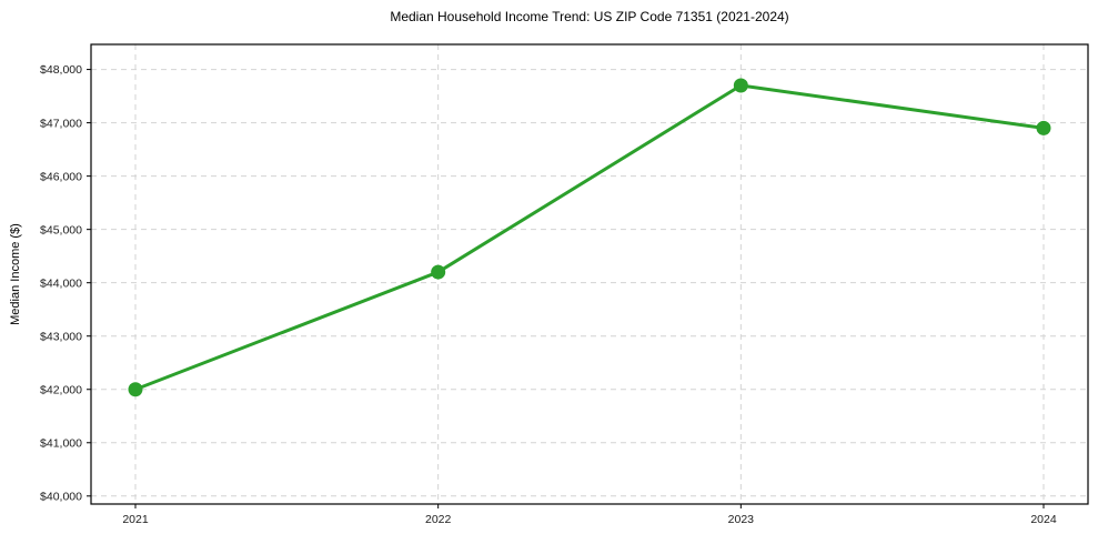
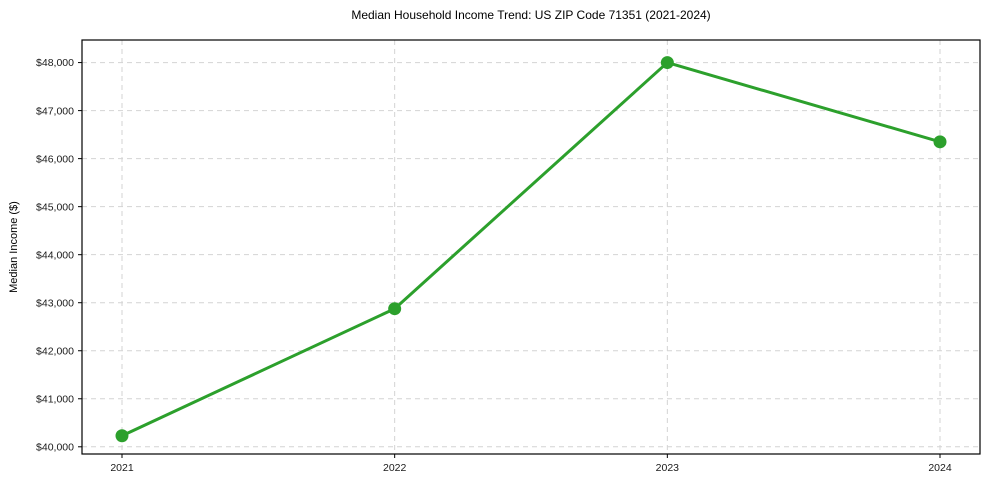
2021: $42000 -> $40200
2022: $44200 -> $42900
2023: $47700 -> $48000
2024: $46900 -> $46400
